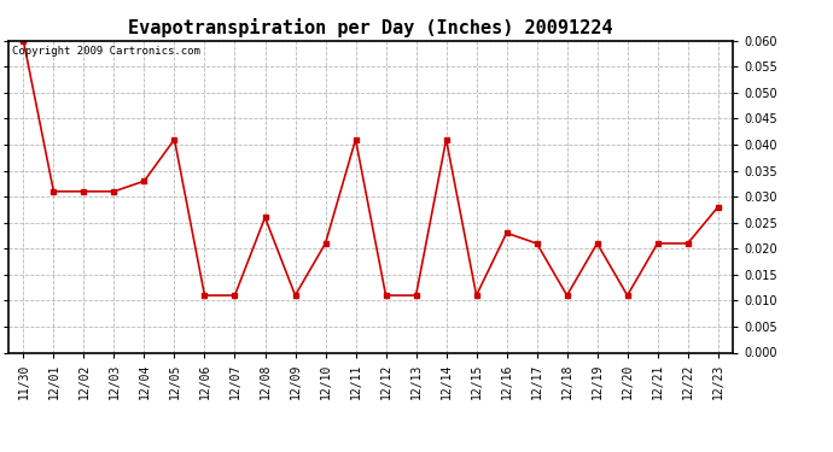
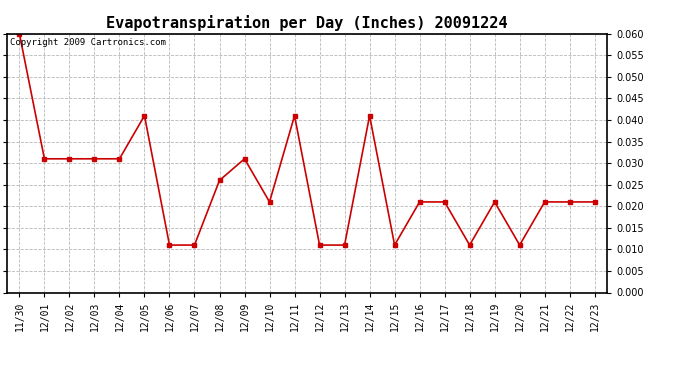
12/04: 0.033 -> 0.031
12/09: 0.011 -> 0.031
12/16: 0.023 -> 0.021
12/23: 0.028 -> 0.021
